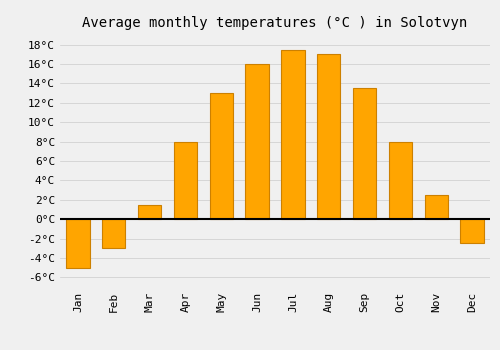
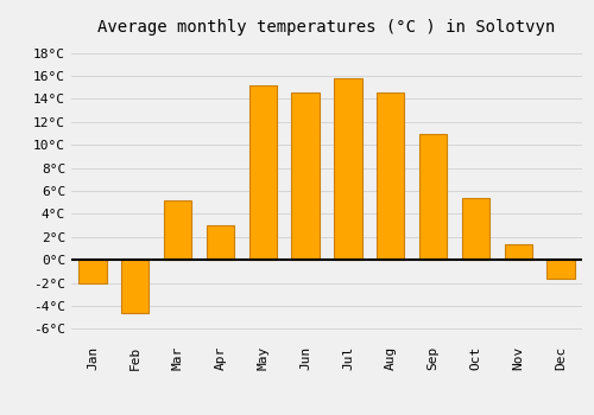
Jan: -5.0°C -> -2.0°C
Feb: -3.0°C -> -4.6°C
Mar: 1.5°C -> 5.2°C
Apr: 8.0°C -> 3.0°C
May: 13.0°C -> 15.2°C
Jun: 16.0°C -> 14.6°C
Jul: 17.5°C -> 15.8°C
Aug: 17.0°C -> 14.6°C
Sep: 13.5°C -> 11.0°C
Oct: 8.0°C -> 5.4°C
Nov: 2.5°C -> 1.4°C
Dec: -2.5°C -> -1.6°C
